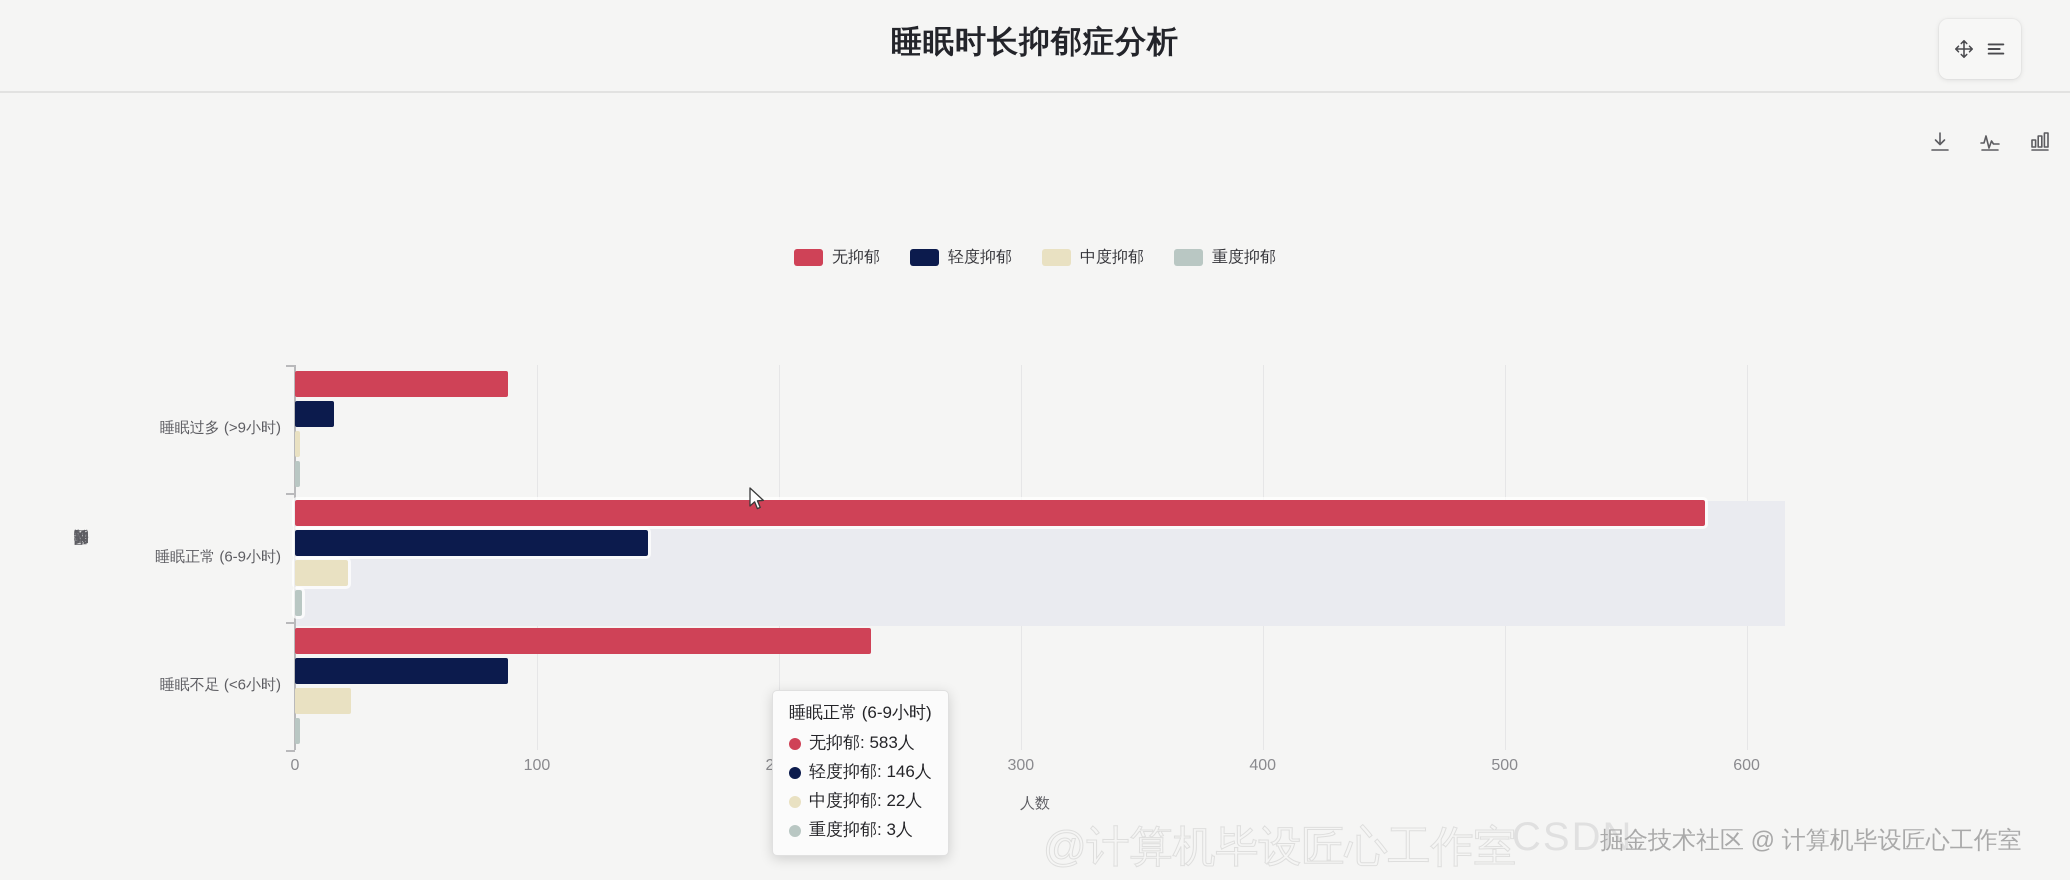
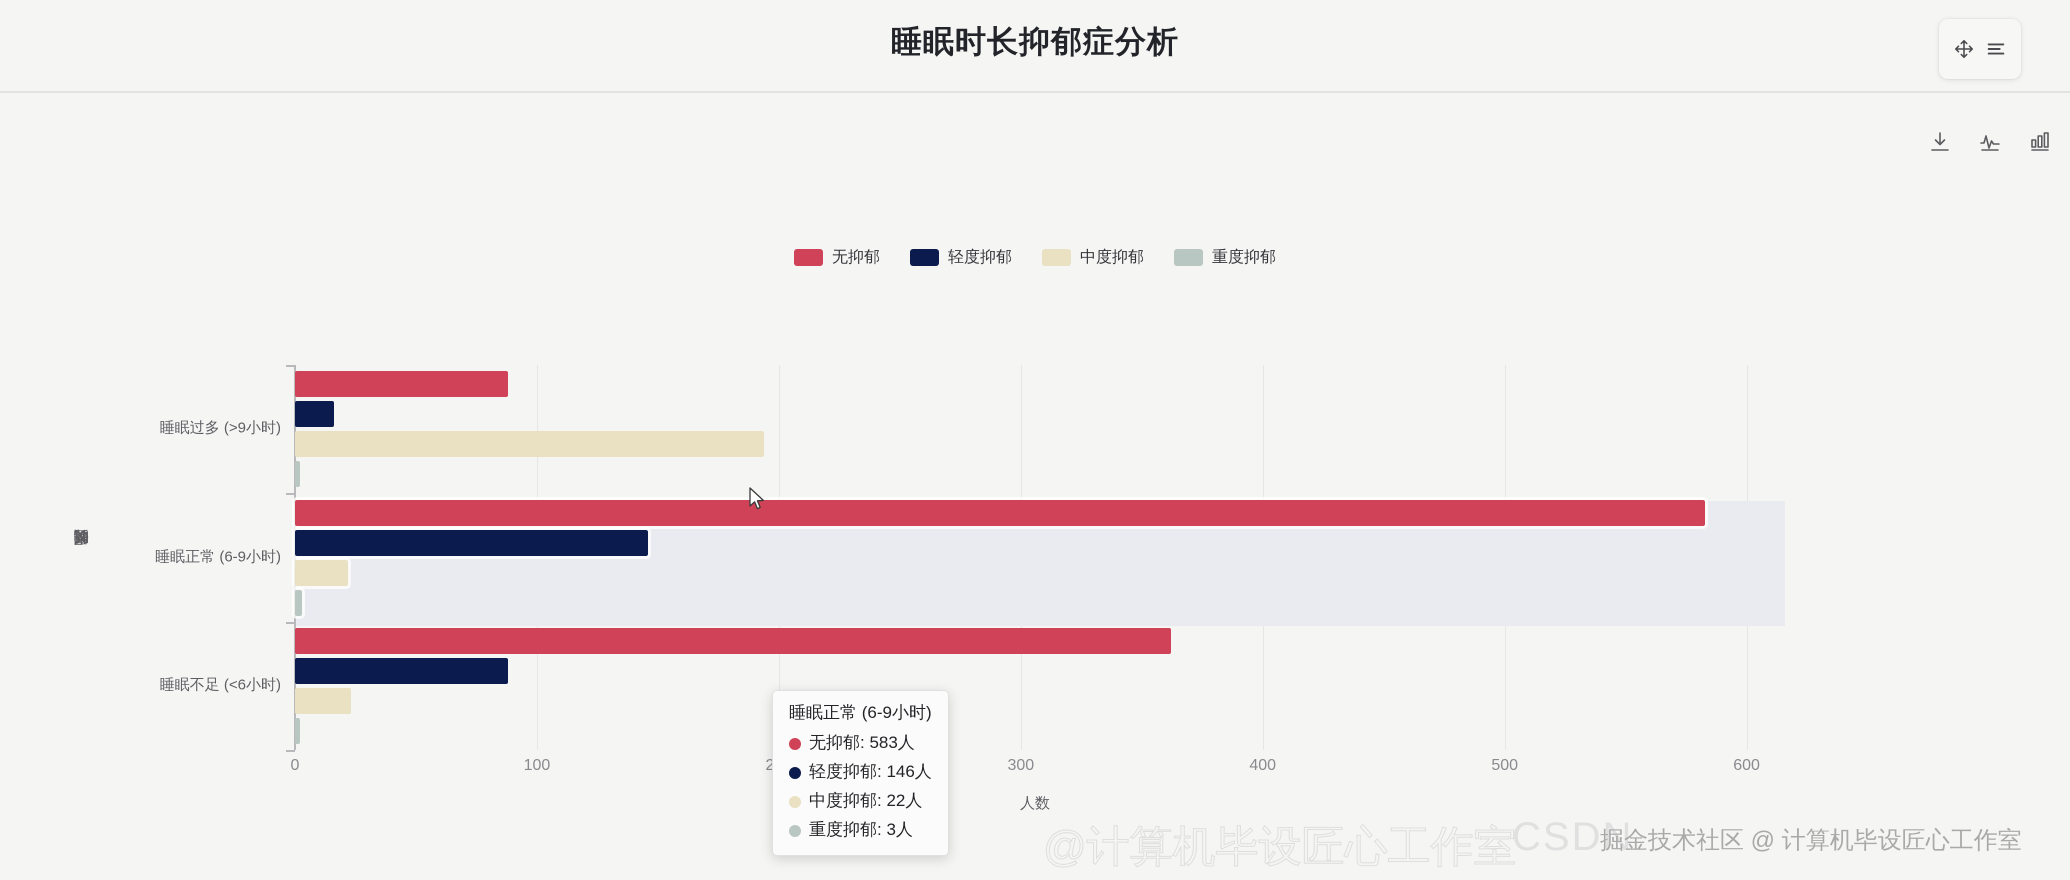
中度抑郁/睡眠过多 (>9小时): 2 -> 194
无抑郁/睡眠不足 (<6小时): 238 -> 362
